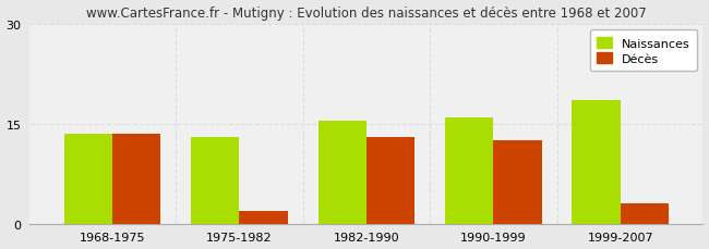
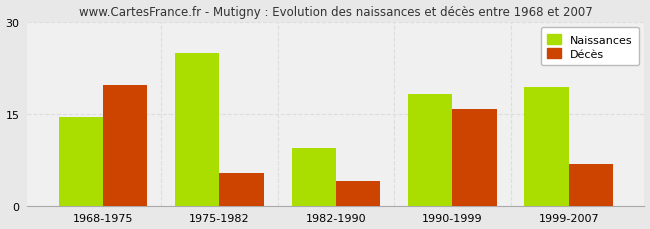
Naissances/1968-1975: 13.5 -> 14.4
Décès/1968-1975: 13.5 -> 19.6
Naissances/1975-1982: 13.0 -> 24.8
Décès/1975-1982: 2.0 -> 5.4
Naissances/1982-1990: 15.5 -> 9.4
Décès/1982-1990: 13.0 -> 4.0
Naissances/1990-1999: 16.0 -> 18.2
Décès/1990-1999: 12.5 -> 15.8
Naissances/1999-2007: 18.5 -> 19.4
Décès/1999-2007: 3.0 -> 6.8
